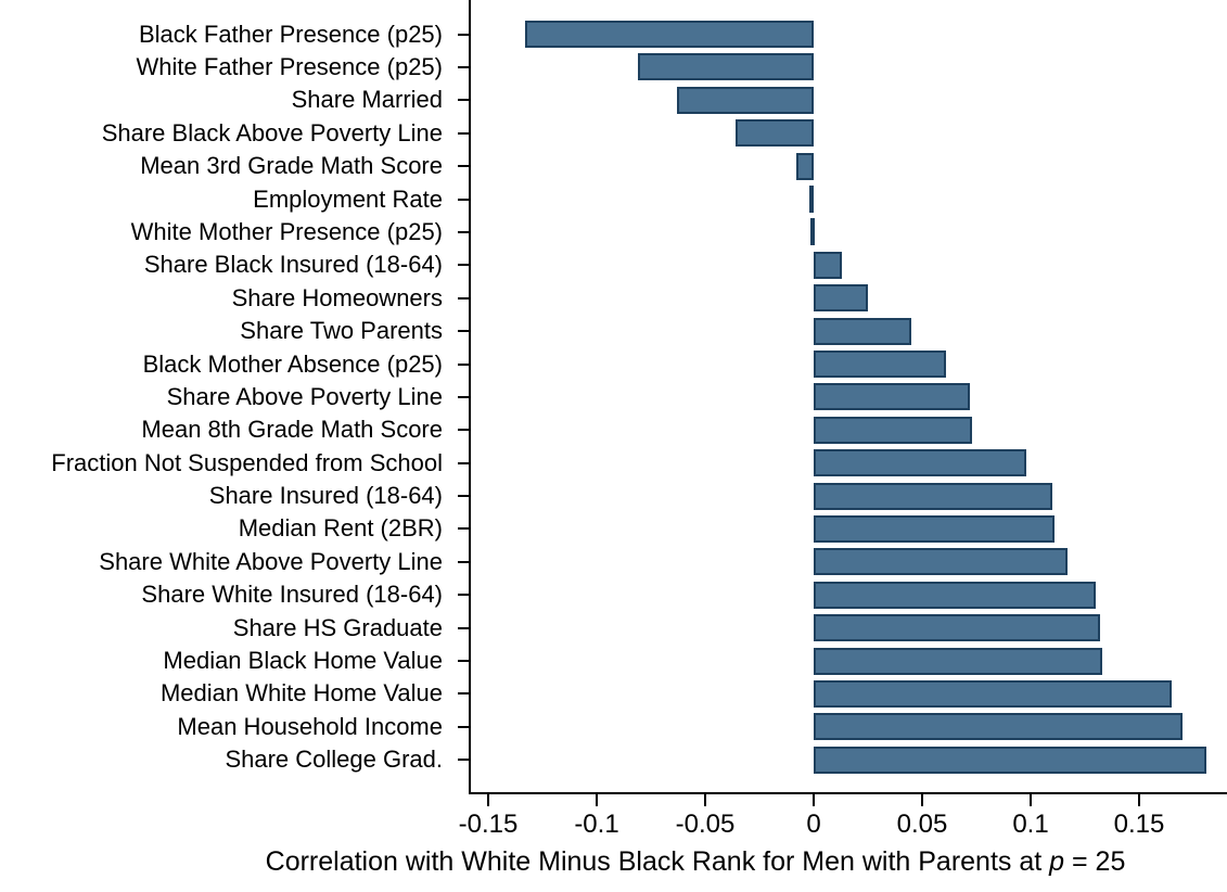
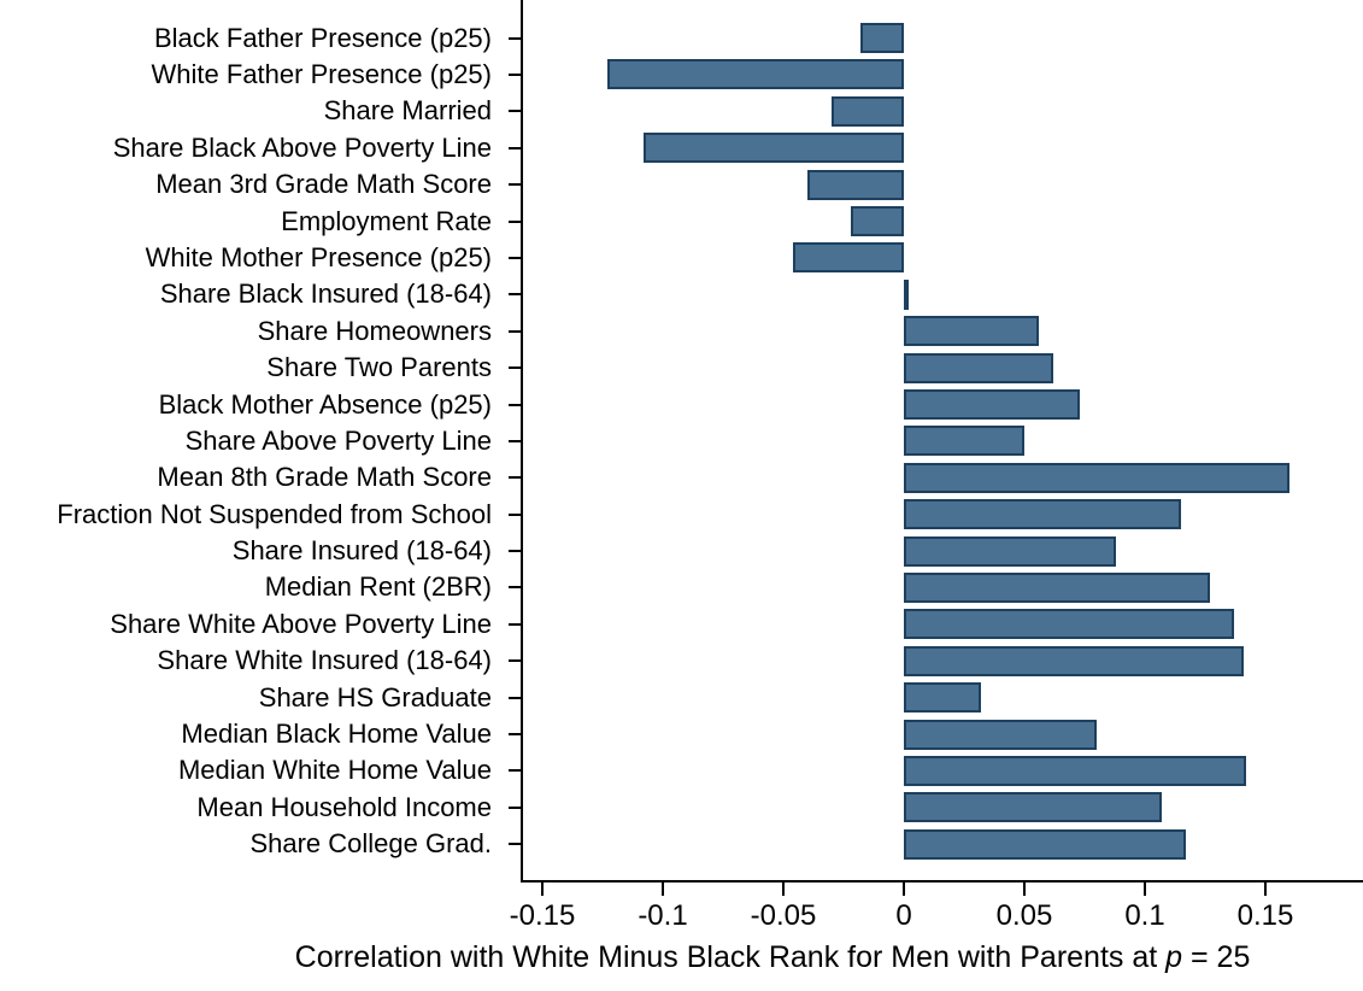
Black Father Presence (p25): -0.133 -> -0.018
White Father Presence (p25): -0.081 -> -0.123
Share Married: -0.063 -> -0.030
Share Black Above Poverty Line: -0.036 -> -0.108
Mean 3rd Grade Math Score: -0.008 -> -0.040
Employment Rate: -0.002 -> -0.022
White Mother Presence (p25): -0.001 -> -0.046
Share Black Insured (18-64): 0.013 -> 0.002
Share Homeowners: 0.025 -> 0.056
Share Two Parents: 0.045 -> 0.062
Black Mother Absence (p25): 0.061 -> 0.073
Share Above Poverty Line: 0.072 -> 0.050
Mean 8th Grade Math Score: 0.073 -> 0.160
Fraction Not Suspended from School: 0.098 -> 0.115
Share Insured (18-64): 0.110 -> 0.088
Median Rent (2BR): 0.111 -> 0.127
Share White Above Poverty Line: 0.117 -> 0.137
Share White Insured (18-64): 0.130 -> 0.141
Share HS Graduate: 0.132 -> 0.032
Median Black Home Value: 0.133 -> 0.080
Median White Home Value: 0.165 -> 0.142
Mean Household Income: 0.170 -> 0.107
Share College Grad.: 0.181 -> 0.117
